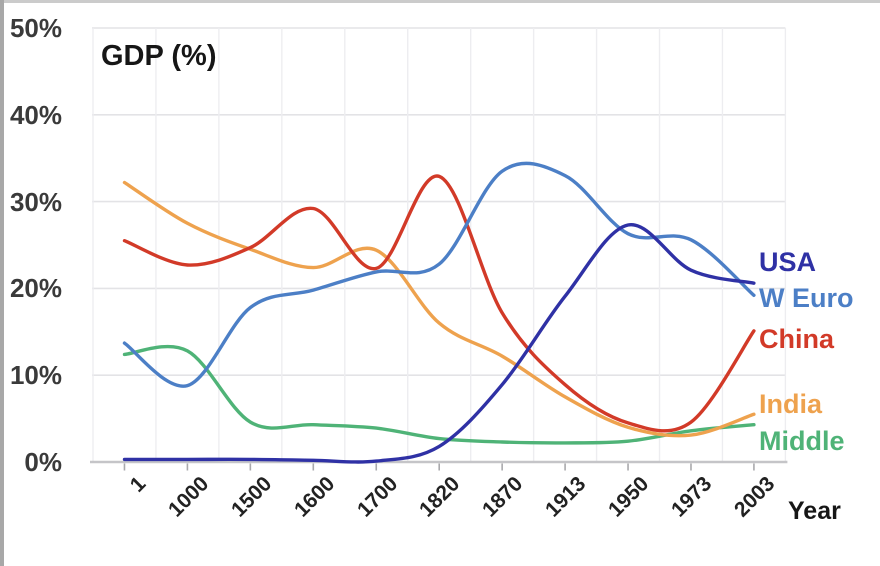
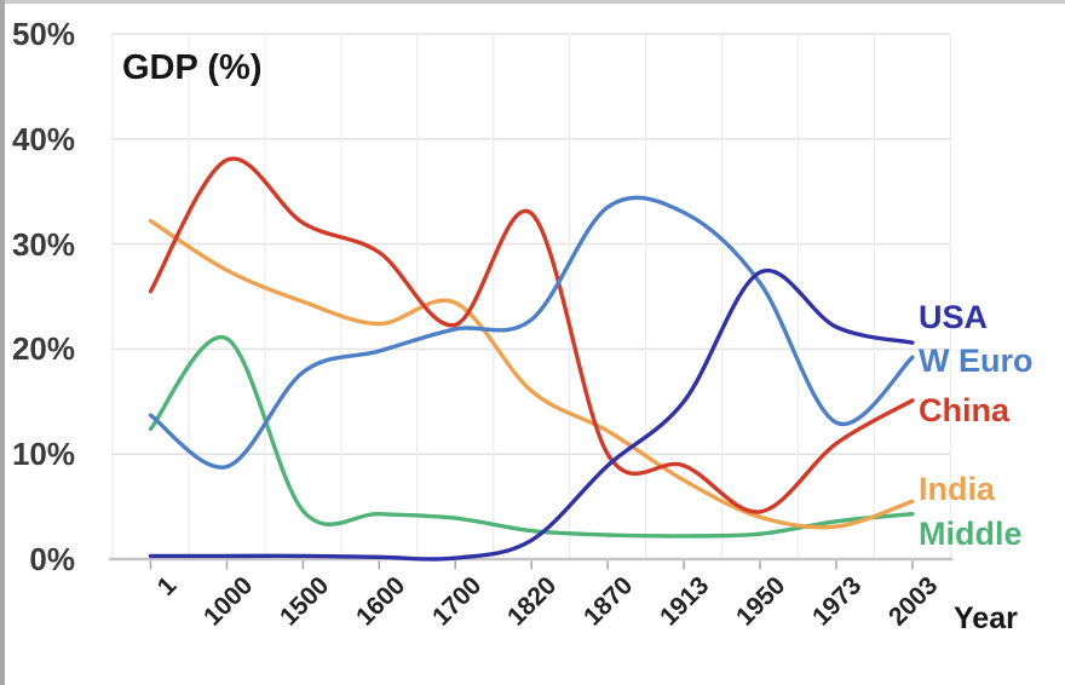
China/1000: 23% -> 38%
Middle/1000: 13% -> 21%
China/1500: 25% -> 32%
China/1870: 17% -> 10%
USA/1913: 19% -> 15%
W Euro/1973: 26% -> 13%
China/1973: 5% -> 11%
